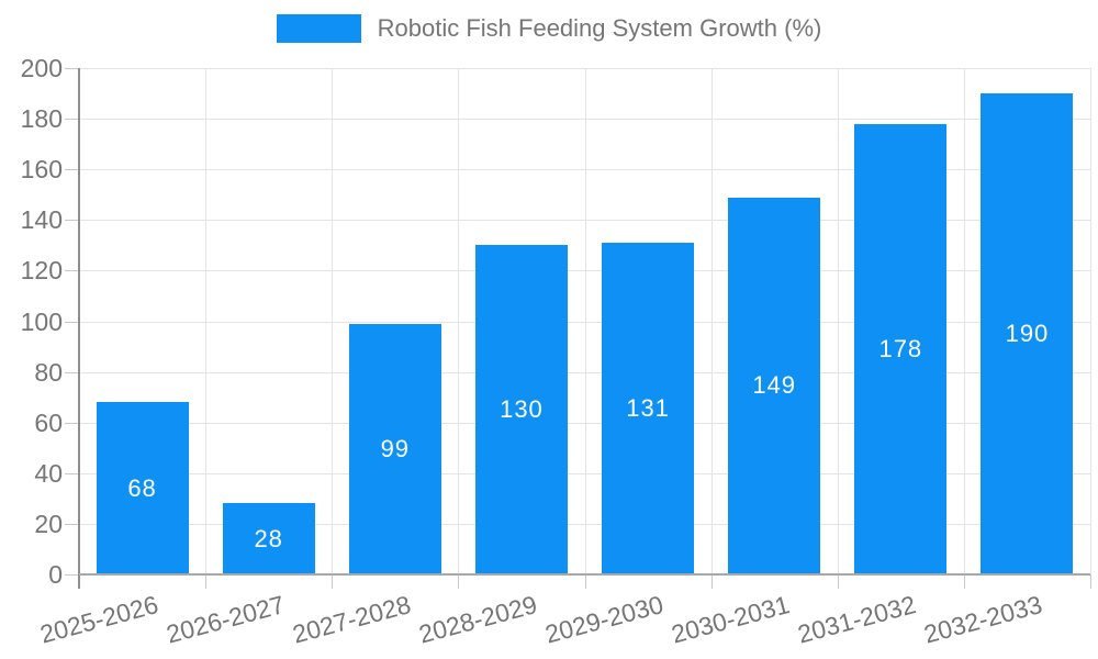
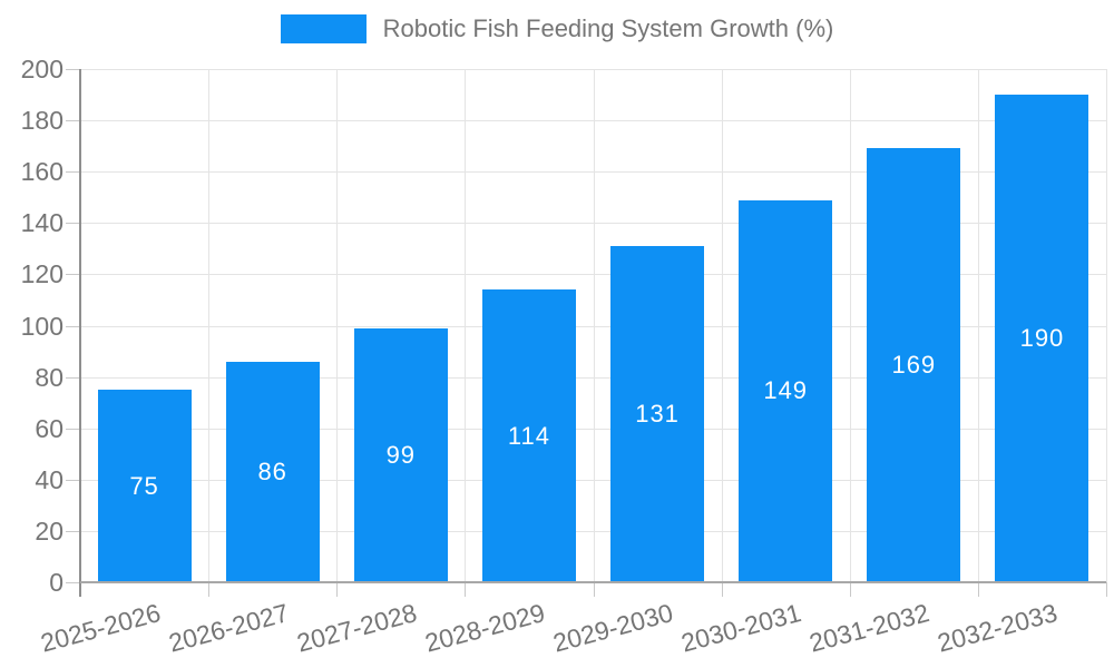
2025-2026: 68 -> 75
2026-2027: 28 -> 86
2028-2029: 130 -> 114
2031-2032: 178 -> 169
